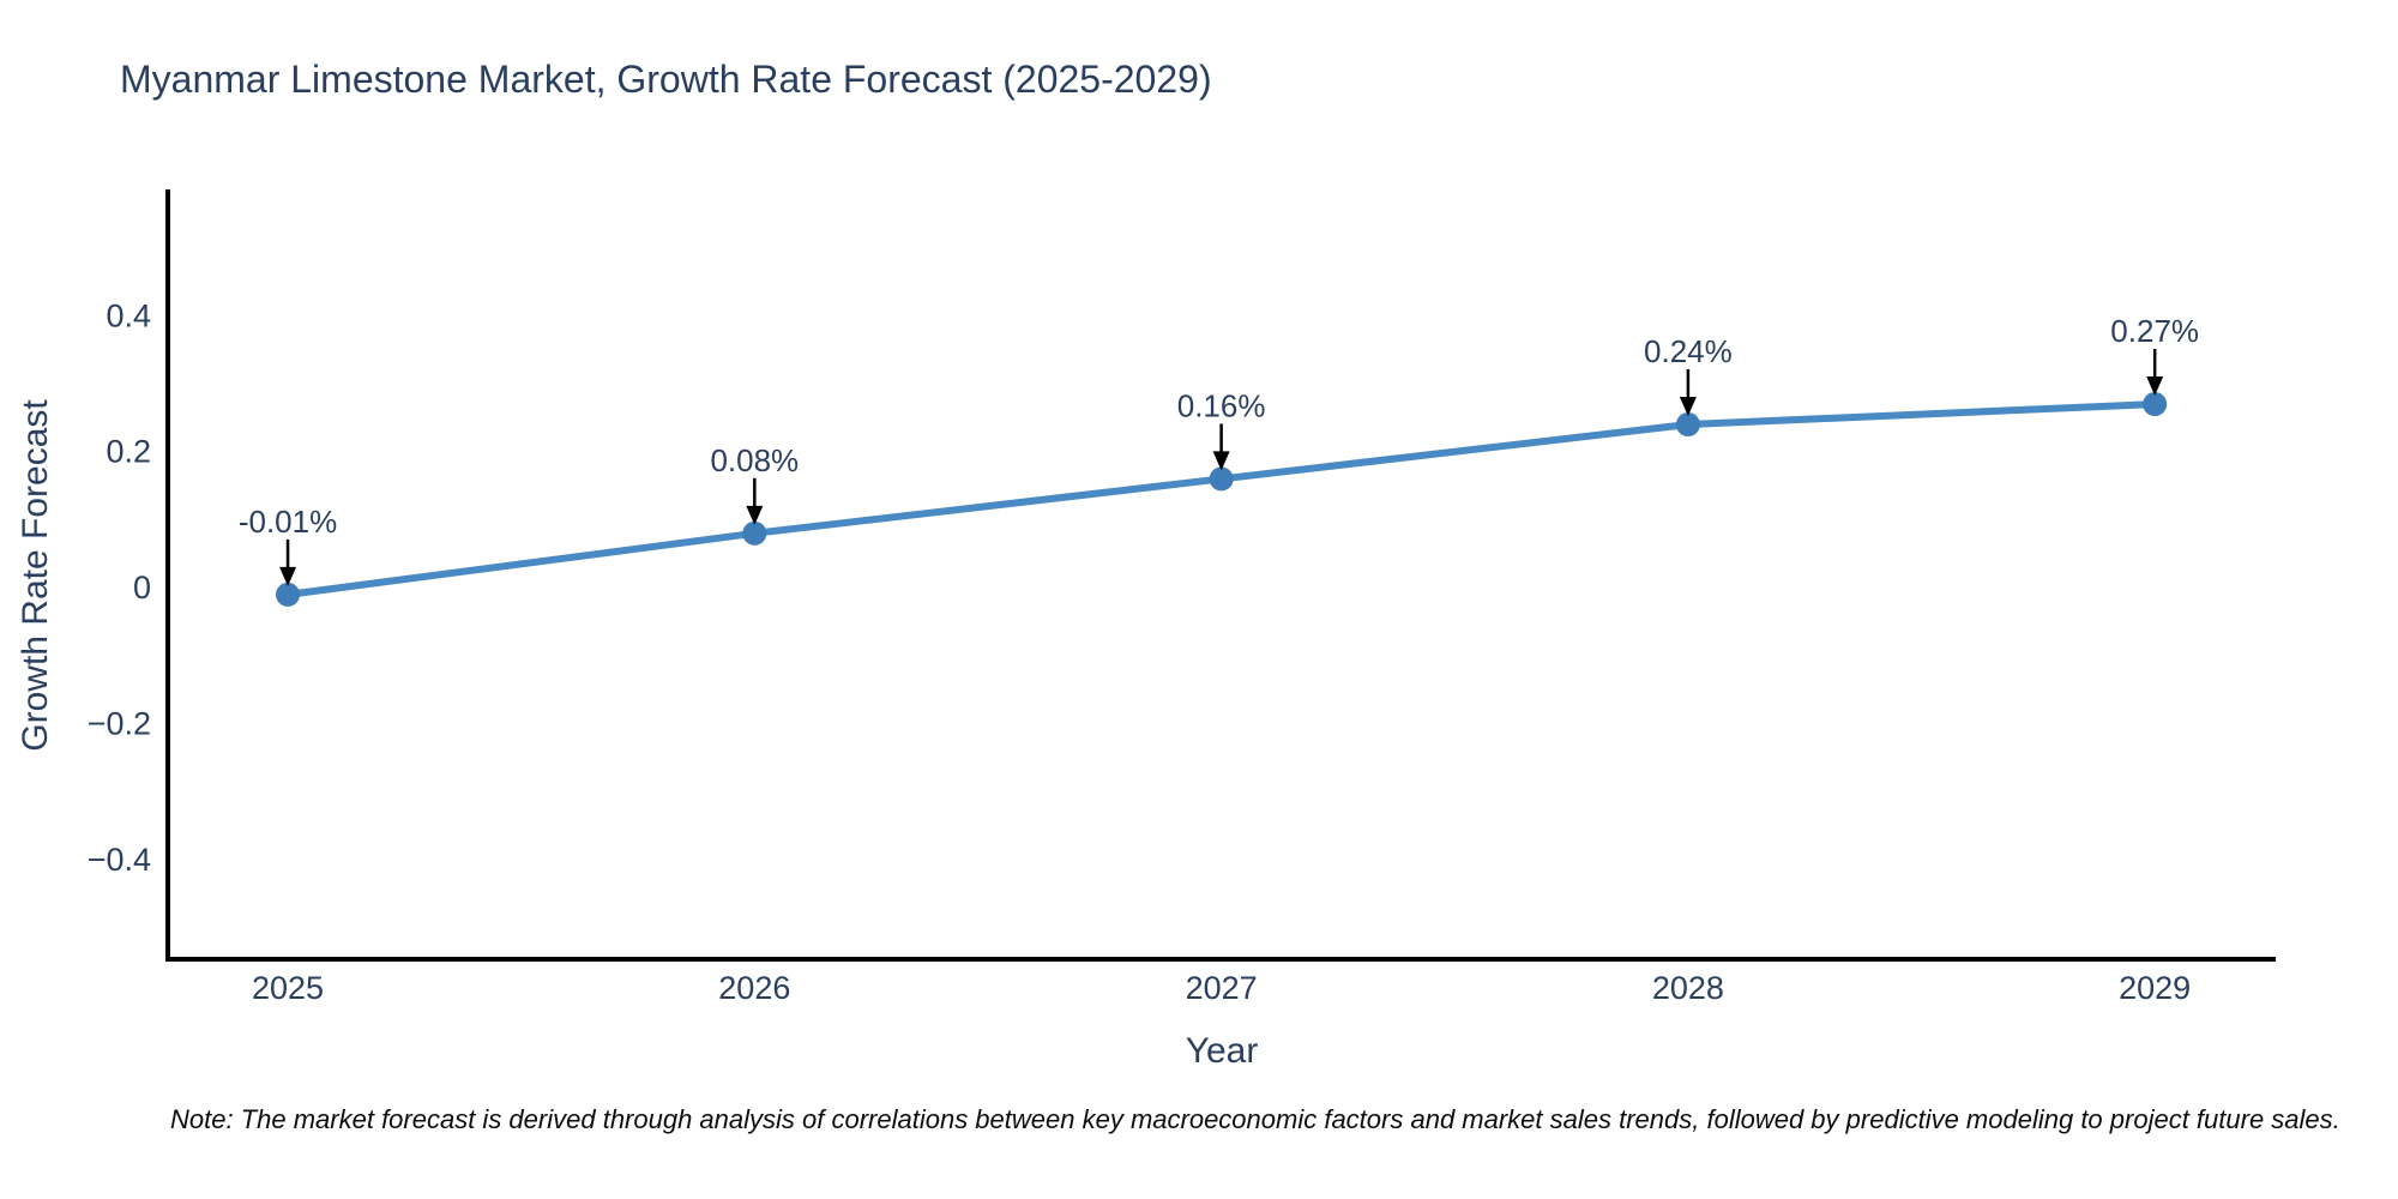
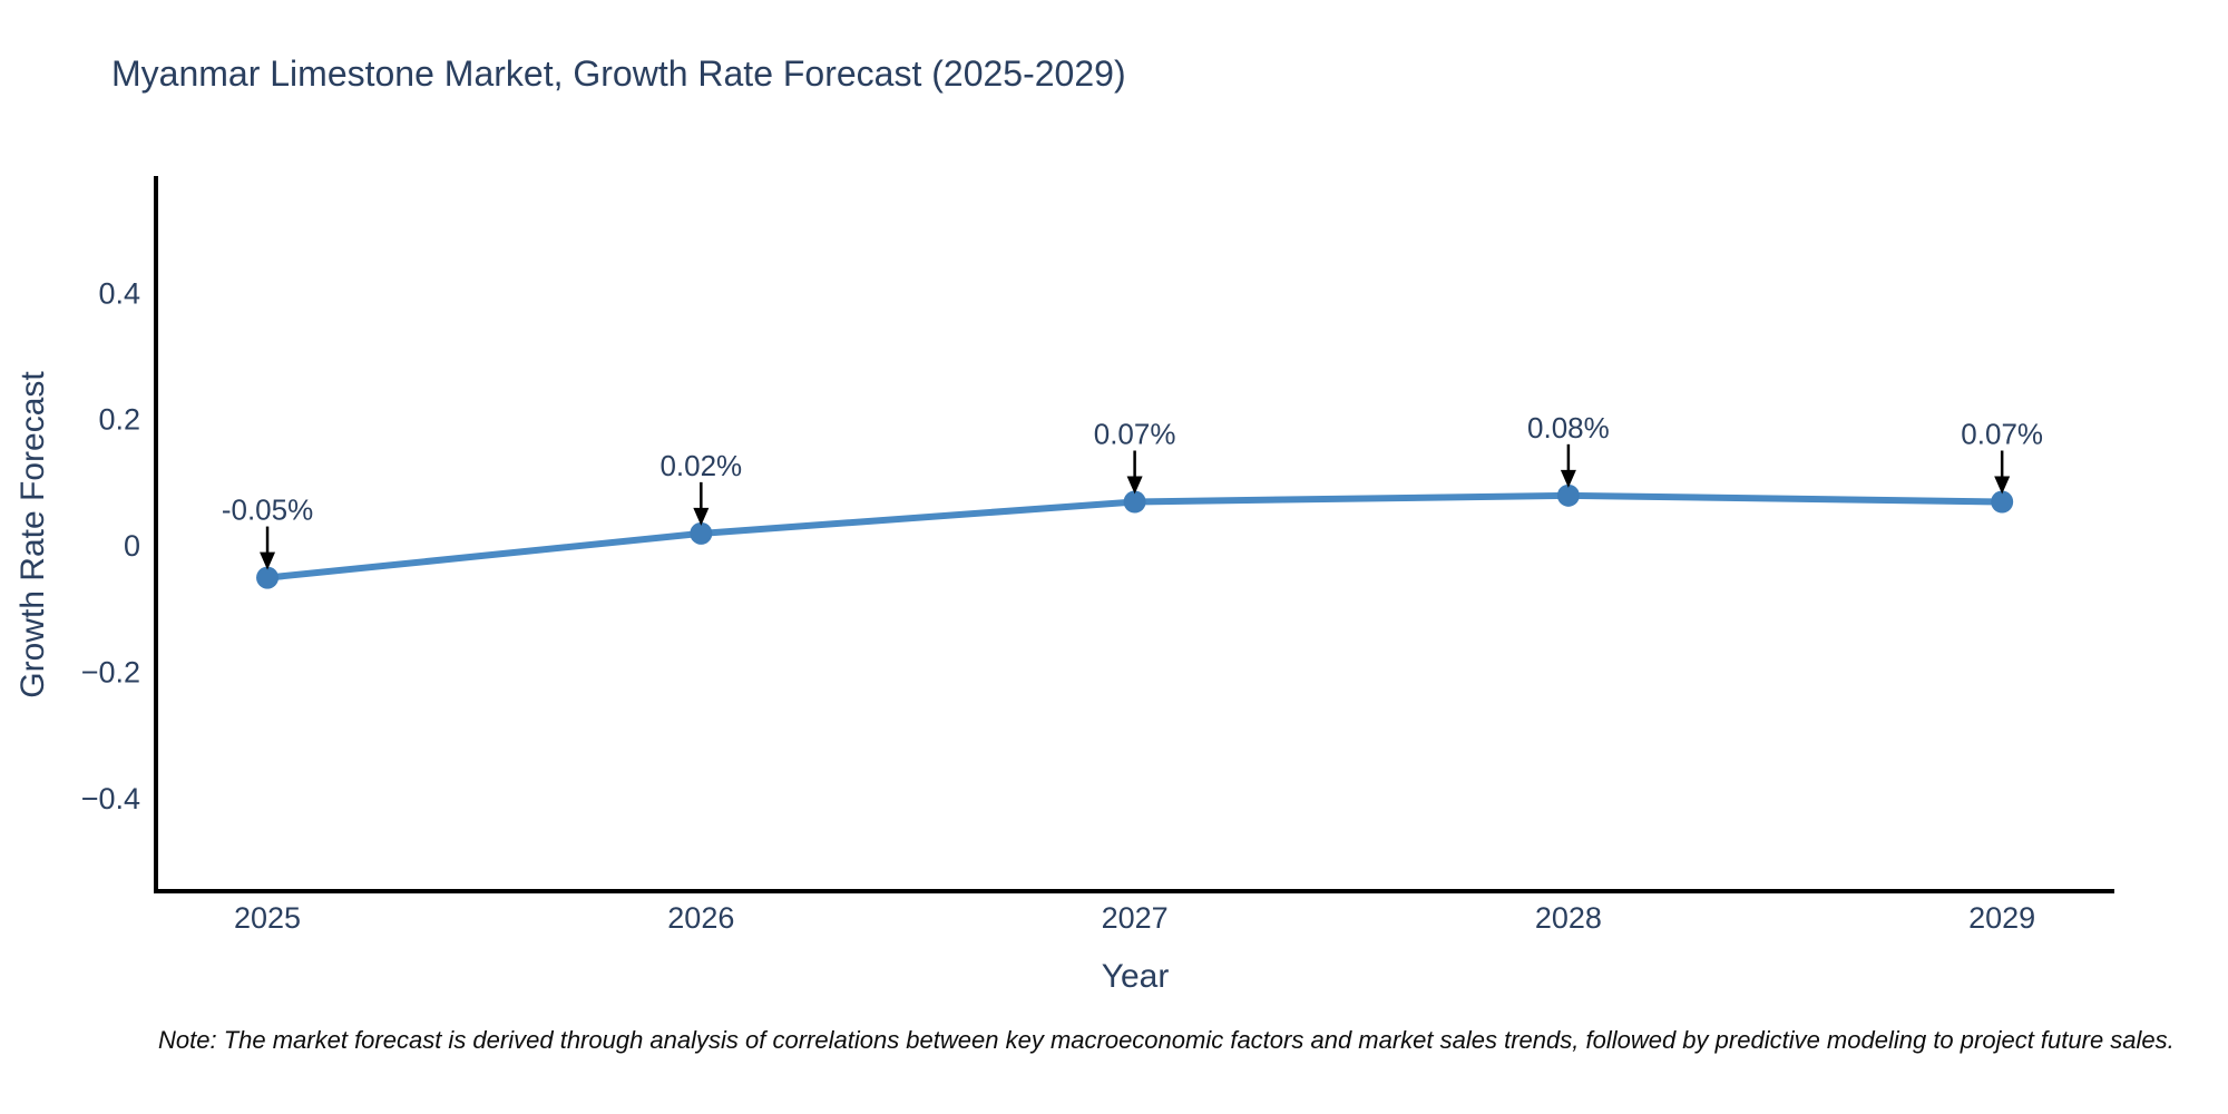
2025: -0.01% -> -0.05%
2026: 0.08% -> 0.02%
2027: 0.16% -> 0.07%
2028: 0.24% -> 0.08%
2029: 0.27% -> 0.07%
